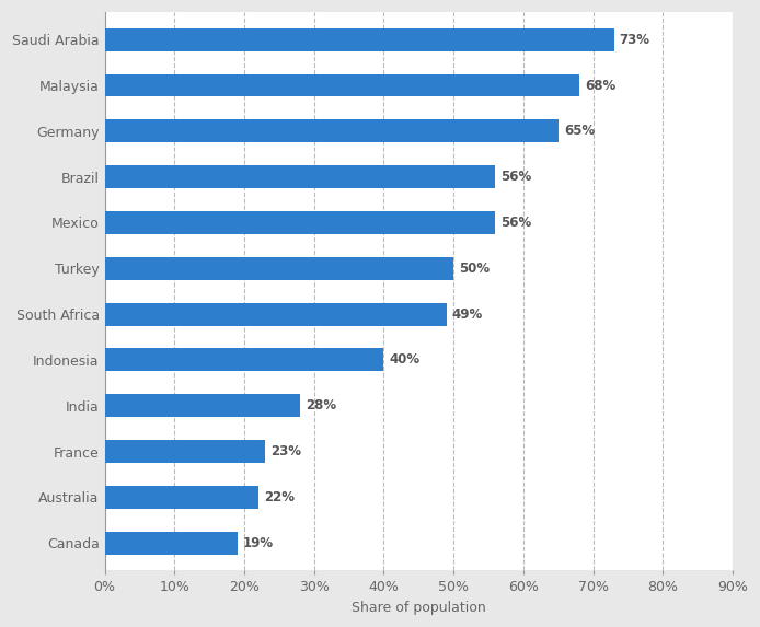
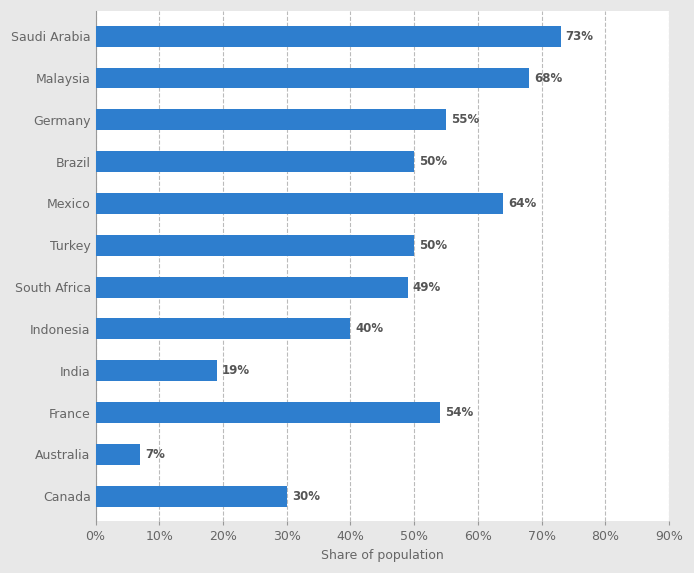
Germany: 65% -> 55%
Brazil: 56% -> 50%
Mexico: 56% -> 64%
India: 28% -> 19%
France: 23% -> 54%
Australia: 22% -> 7%
Canada: 19% -> 30%
